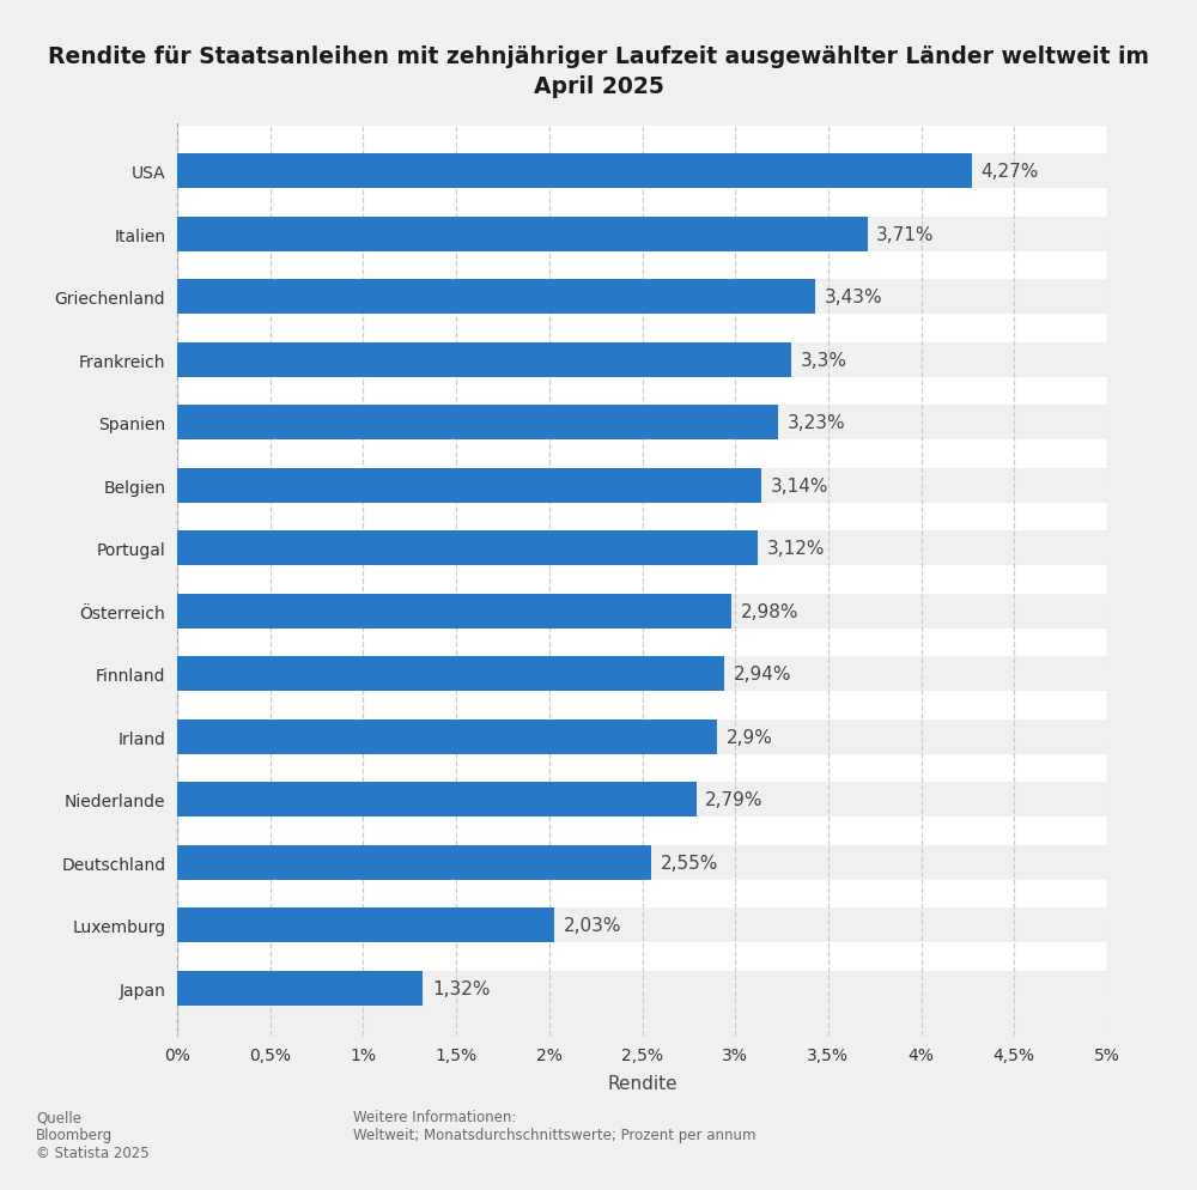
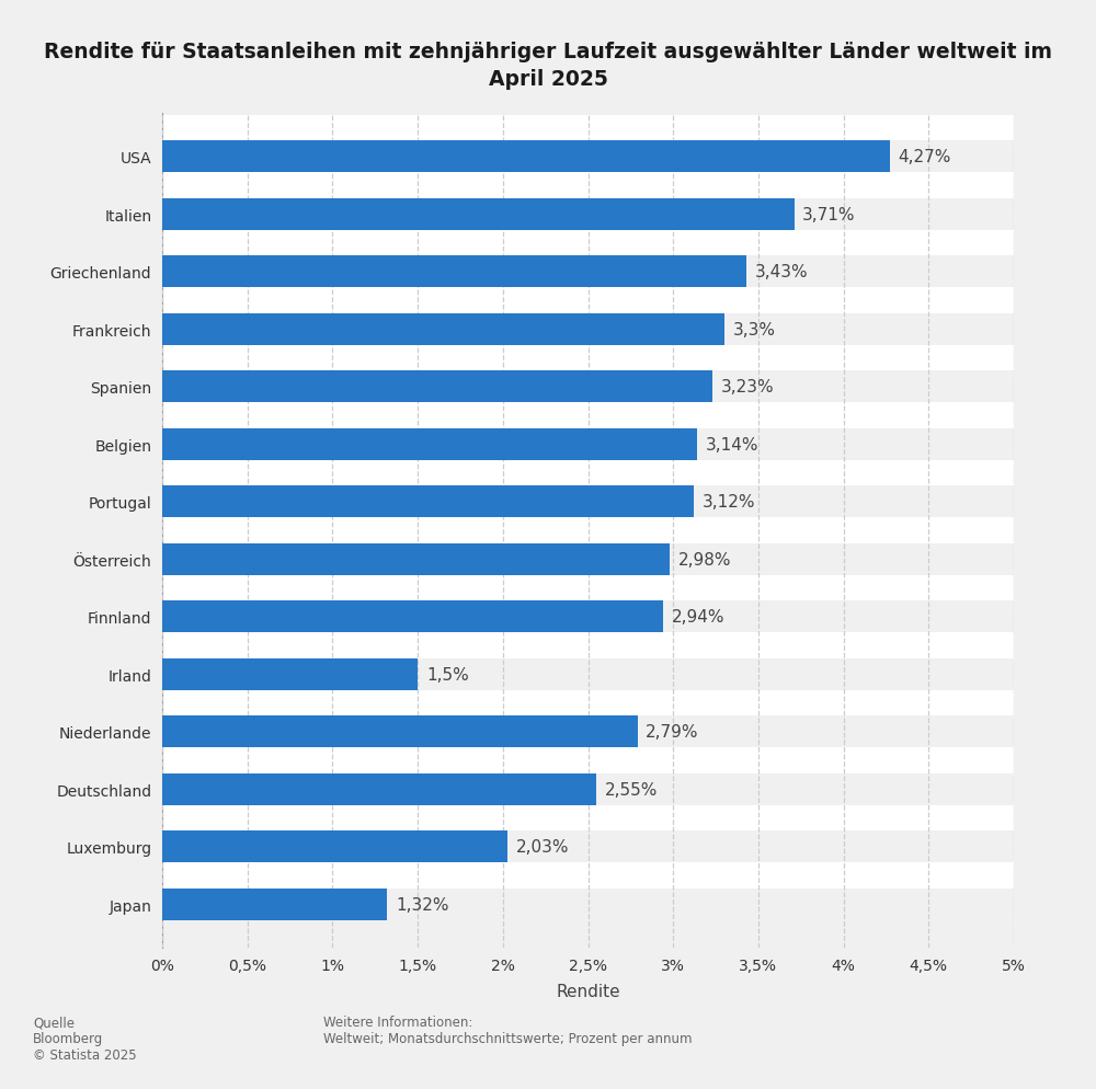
Irland: 2,9% -> 1,5%
